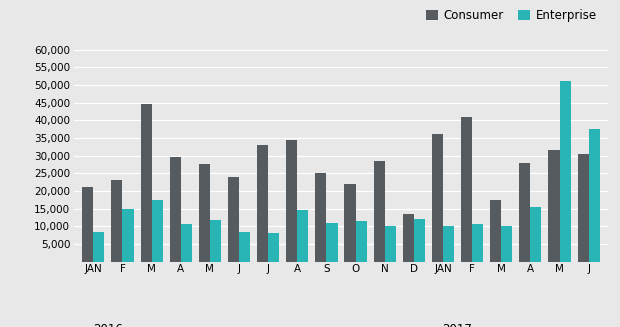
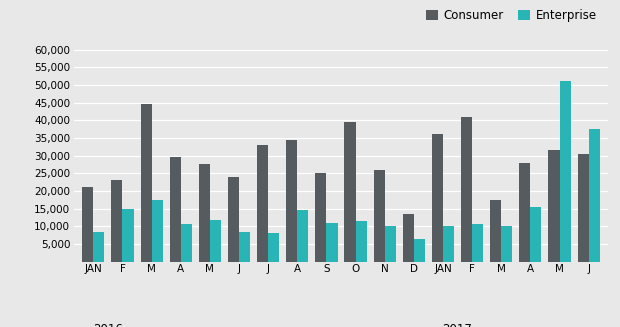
Consumer/O: 22,000 -> 39,500
Consumer/N: 28,500 -> 26,000
Enterprise/D: 12,000 -> 6,500
